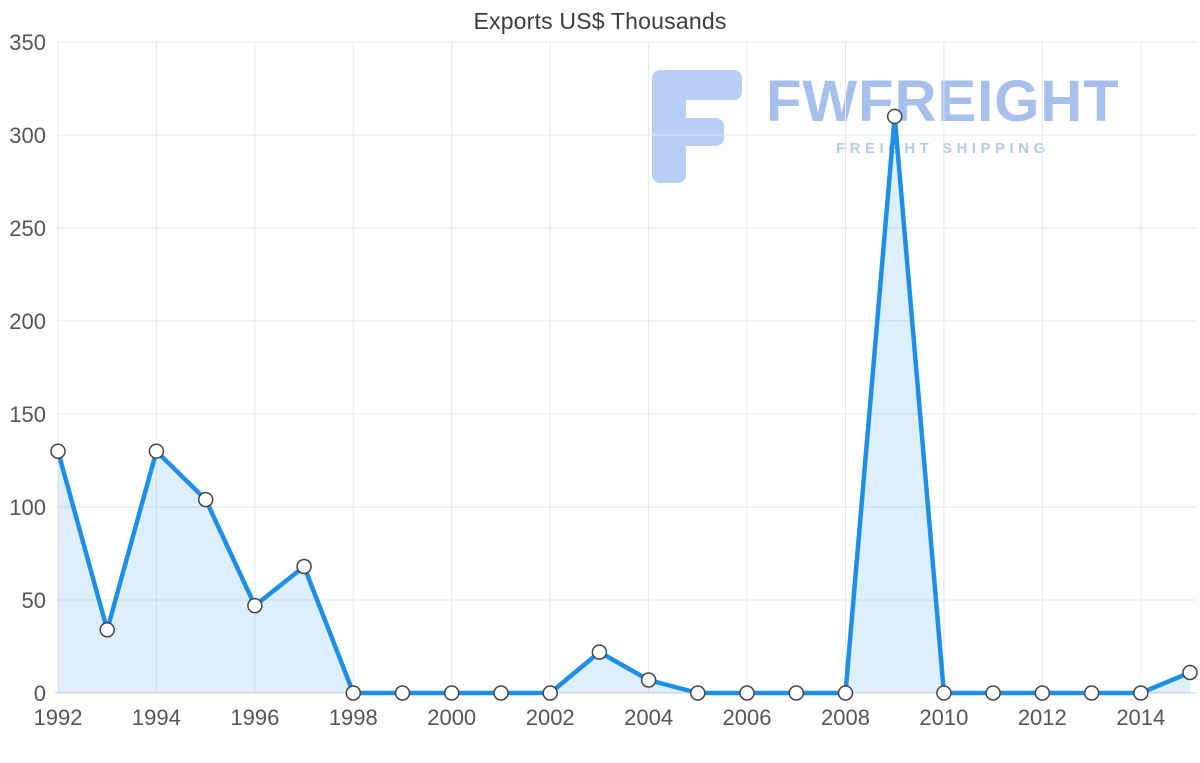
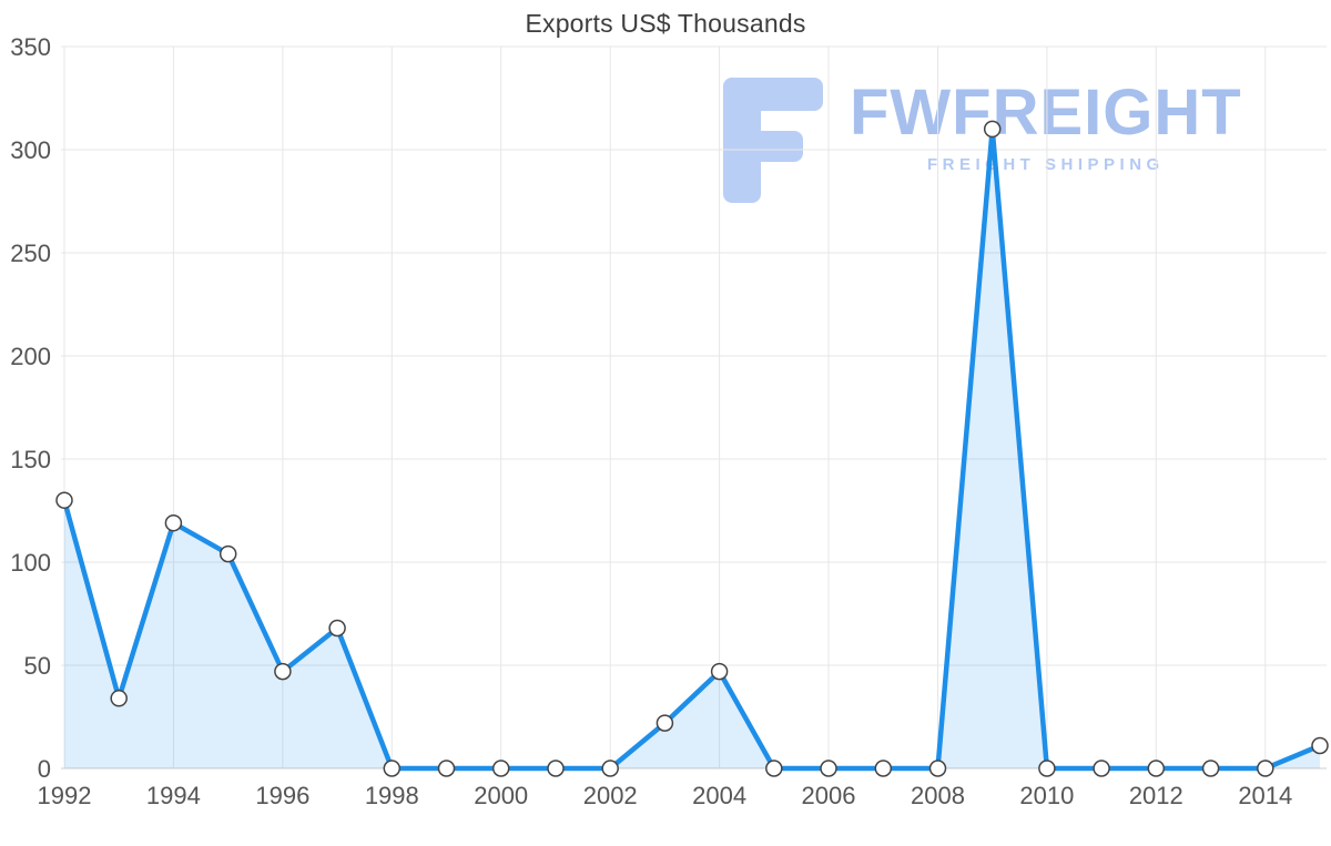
1994: 130 -> 119
2004: 7 -> 47
